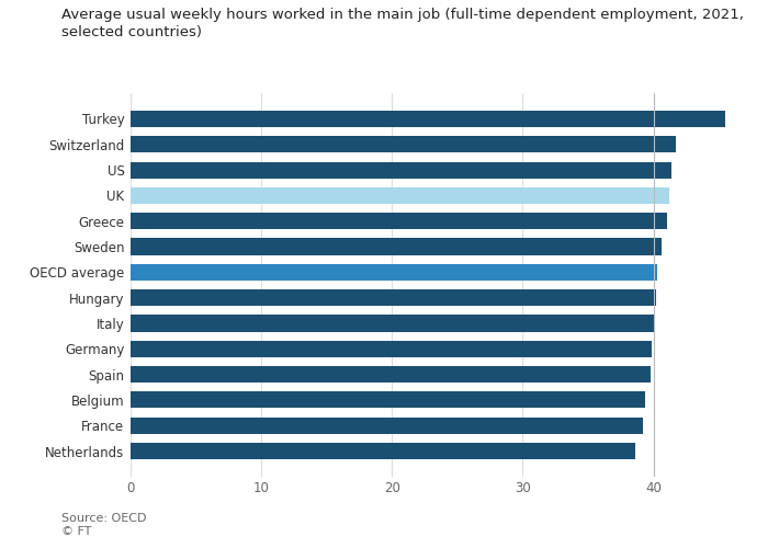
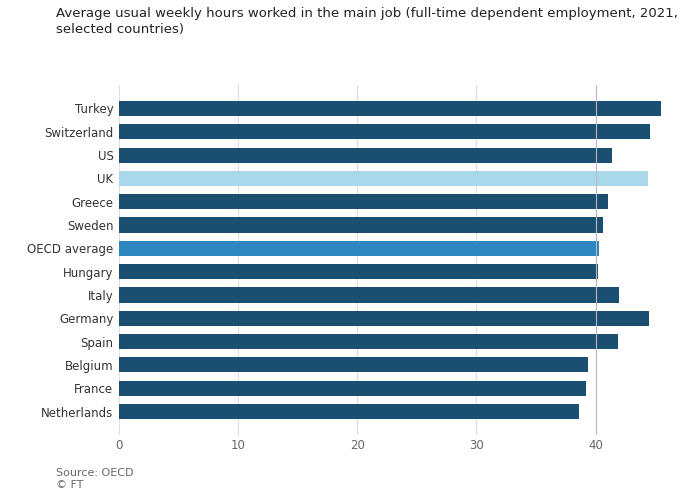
Switzerland: 41.7 -> 44.6
UK: 41.2 -> 44.4
Italy: 40.0 -> 42.0
Germany: 39.9 -> 44.5
Spain: 39.8 -> 41.9
